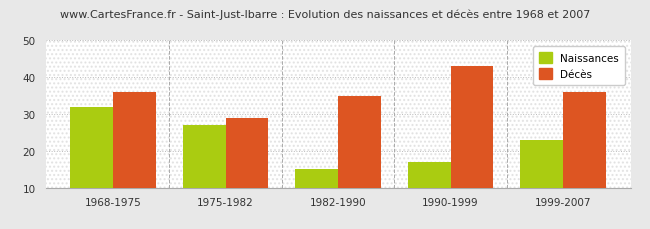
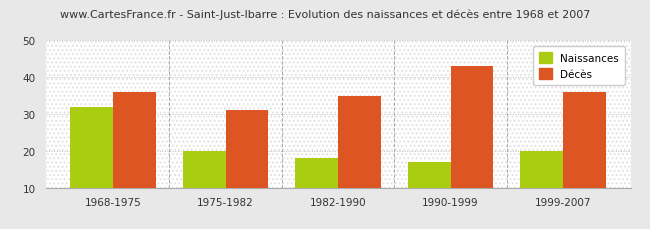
Naissances/1975-1982: 27 -> 20
Décès/1975-1982: 29 -> 31
Naissances/1982-1990: 15 -> 18
Naissances/1999-2007: 23 -> 20
